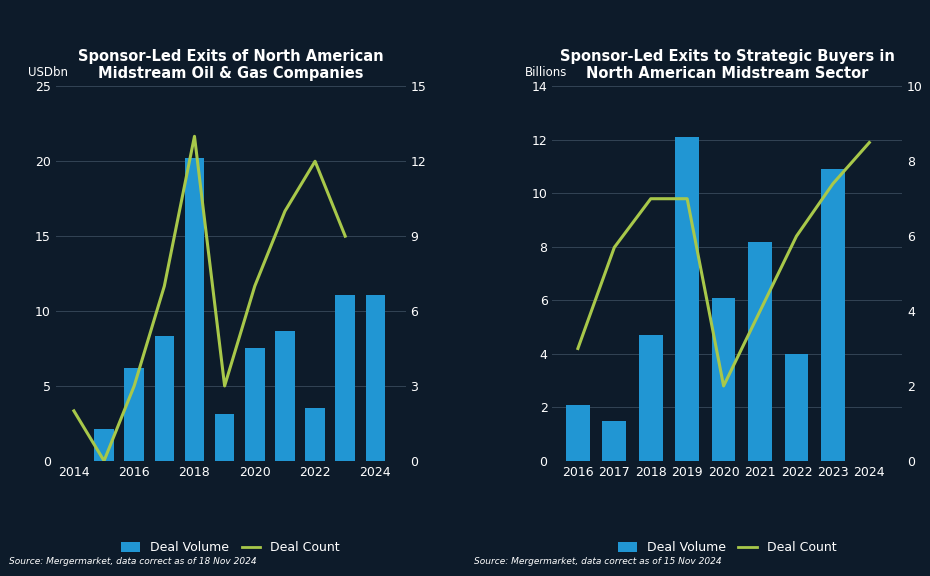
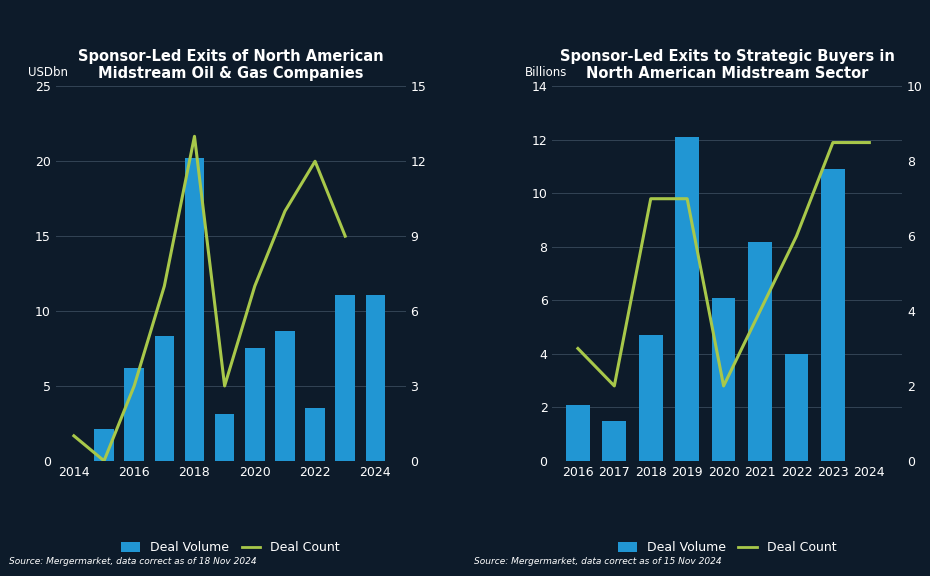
Deal Count/2014: 2 -> 1
Deal Count/2017: 5.7 -> 2.0
Deal Count/2023: 7.4 -> 8.5
